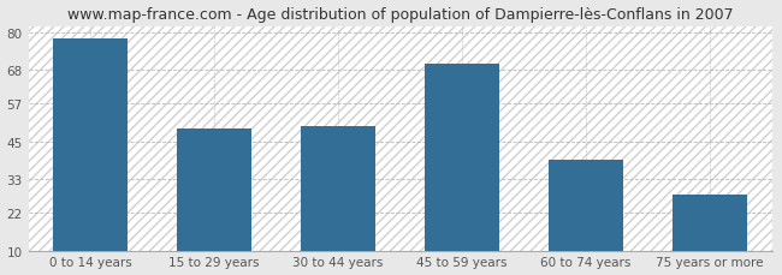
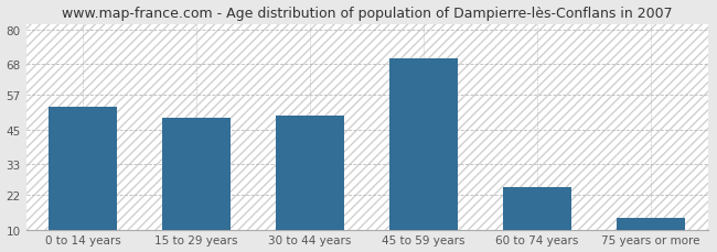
0 to 14 years: 78 -> 53
60 to 74 years: 39 -> 25
75 years or more: 28 -> 14
